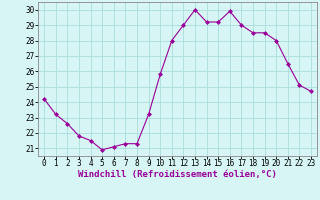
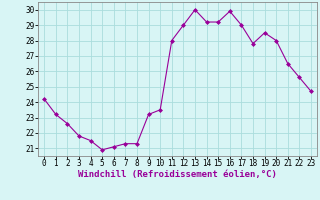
10: 25.8 -> 23.5
18: 28.5 -> 27.8
22: 25.1 -> 25.6
